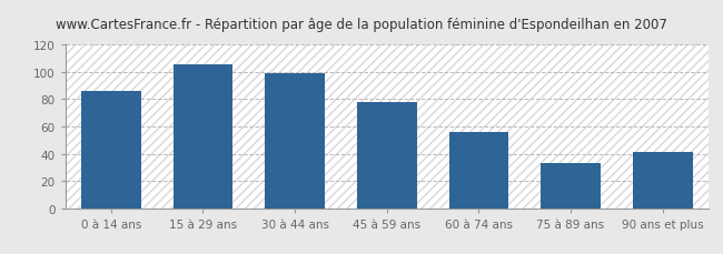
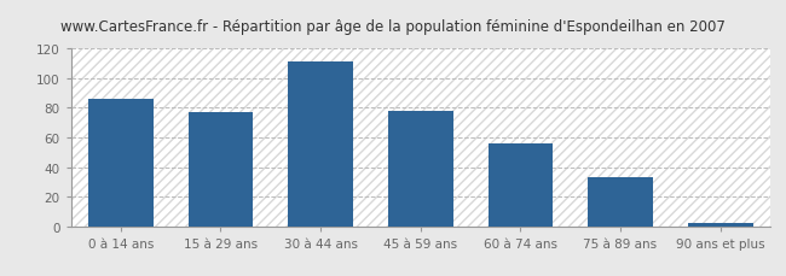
15 à 29 ans: 106 -> 77
30 à 44 ans: 99 -> 111
90 ans et plus: 41 -> 2
